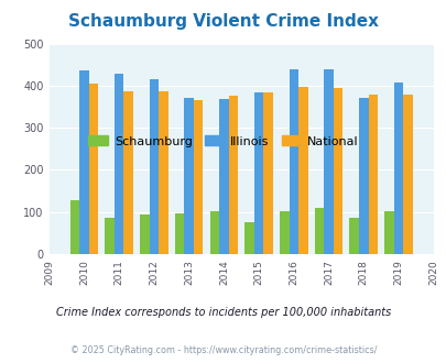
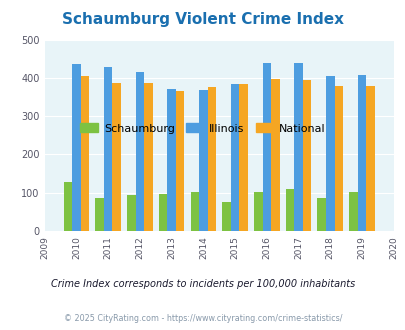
Illinois/2018: 370 -> 405
